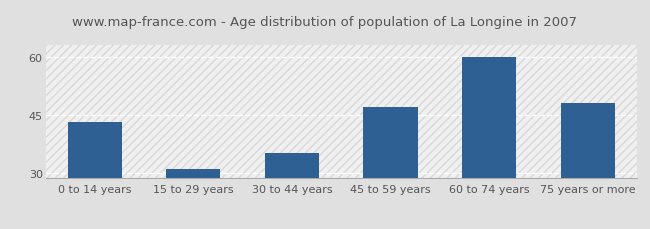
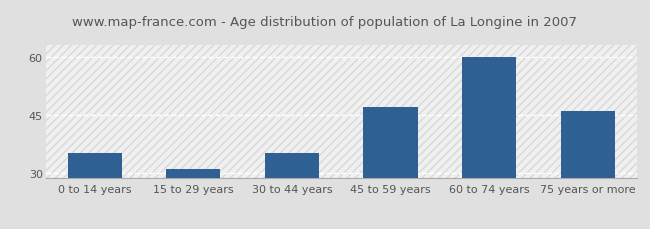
0 to 14 years: 43 -> 35
75 years or more: 48 -> 46
